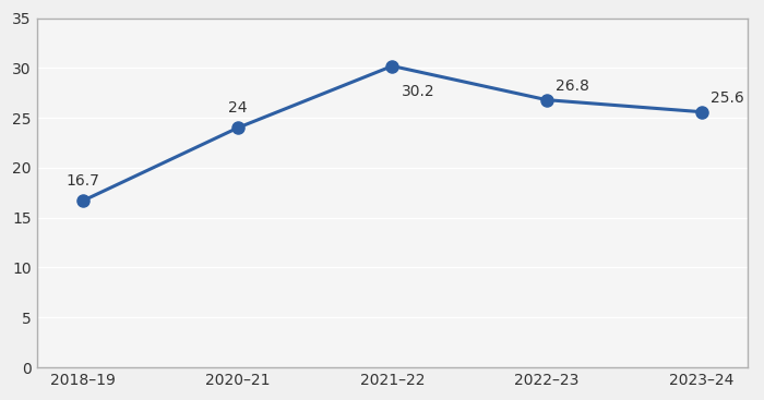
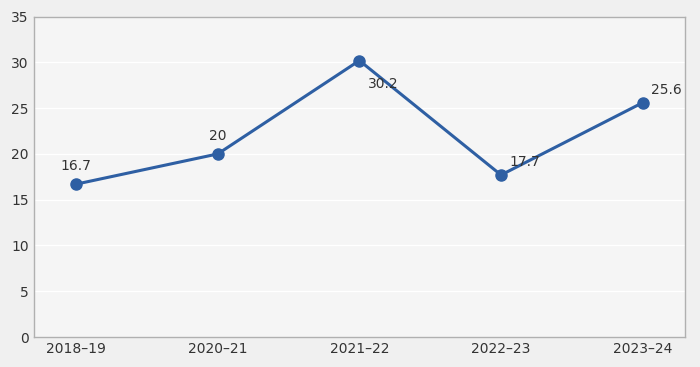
2020–21: 24 -> 20
2022–23: 26.8 -> 17.7
